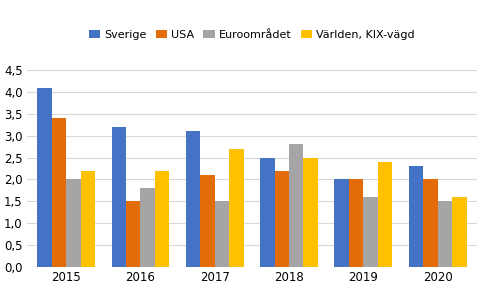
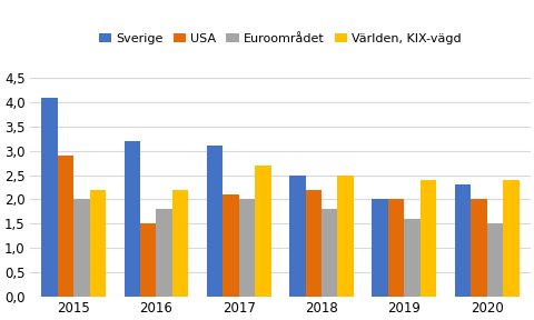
USA/2015: 3,4 -> 2,9
Euroområdet/2017: 1,5 -> 2,0
Euroområdet/2018: 2,8 -> 1,8
Världen, KIX-vägd/2020: 1,6 -> 2,4
